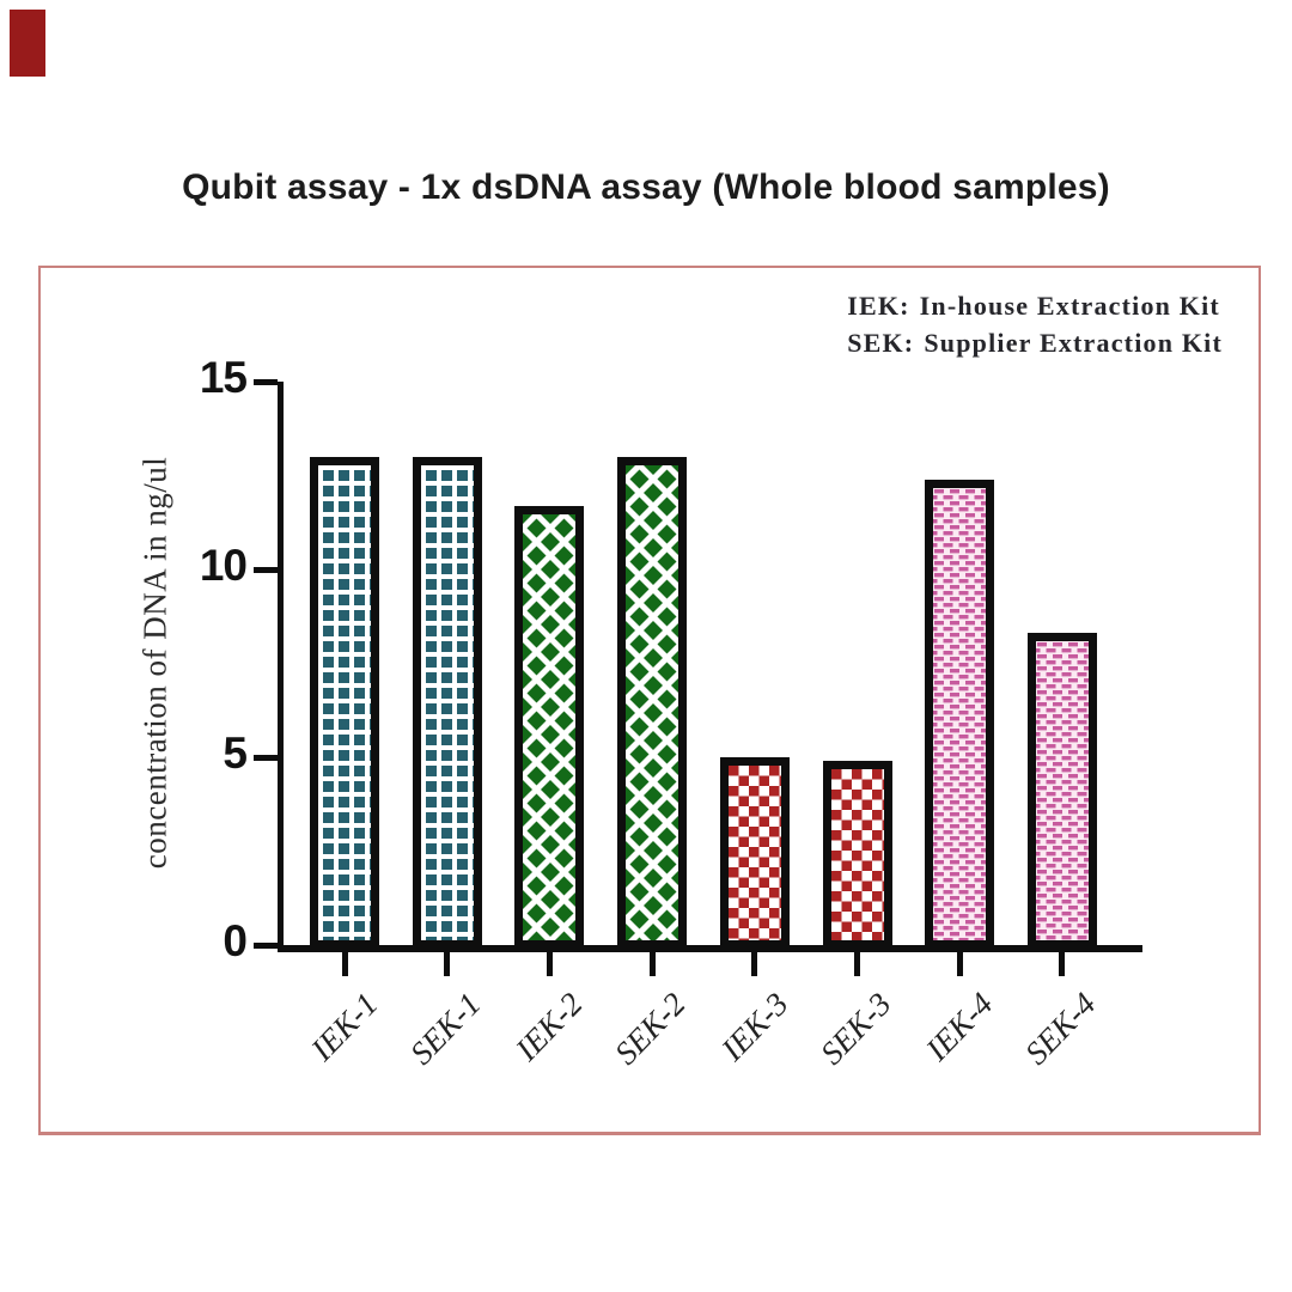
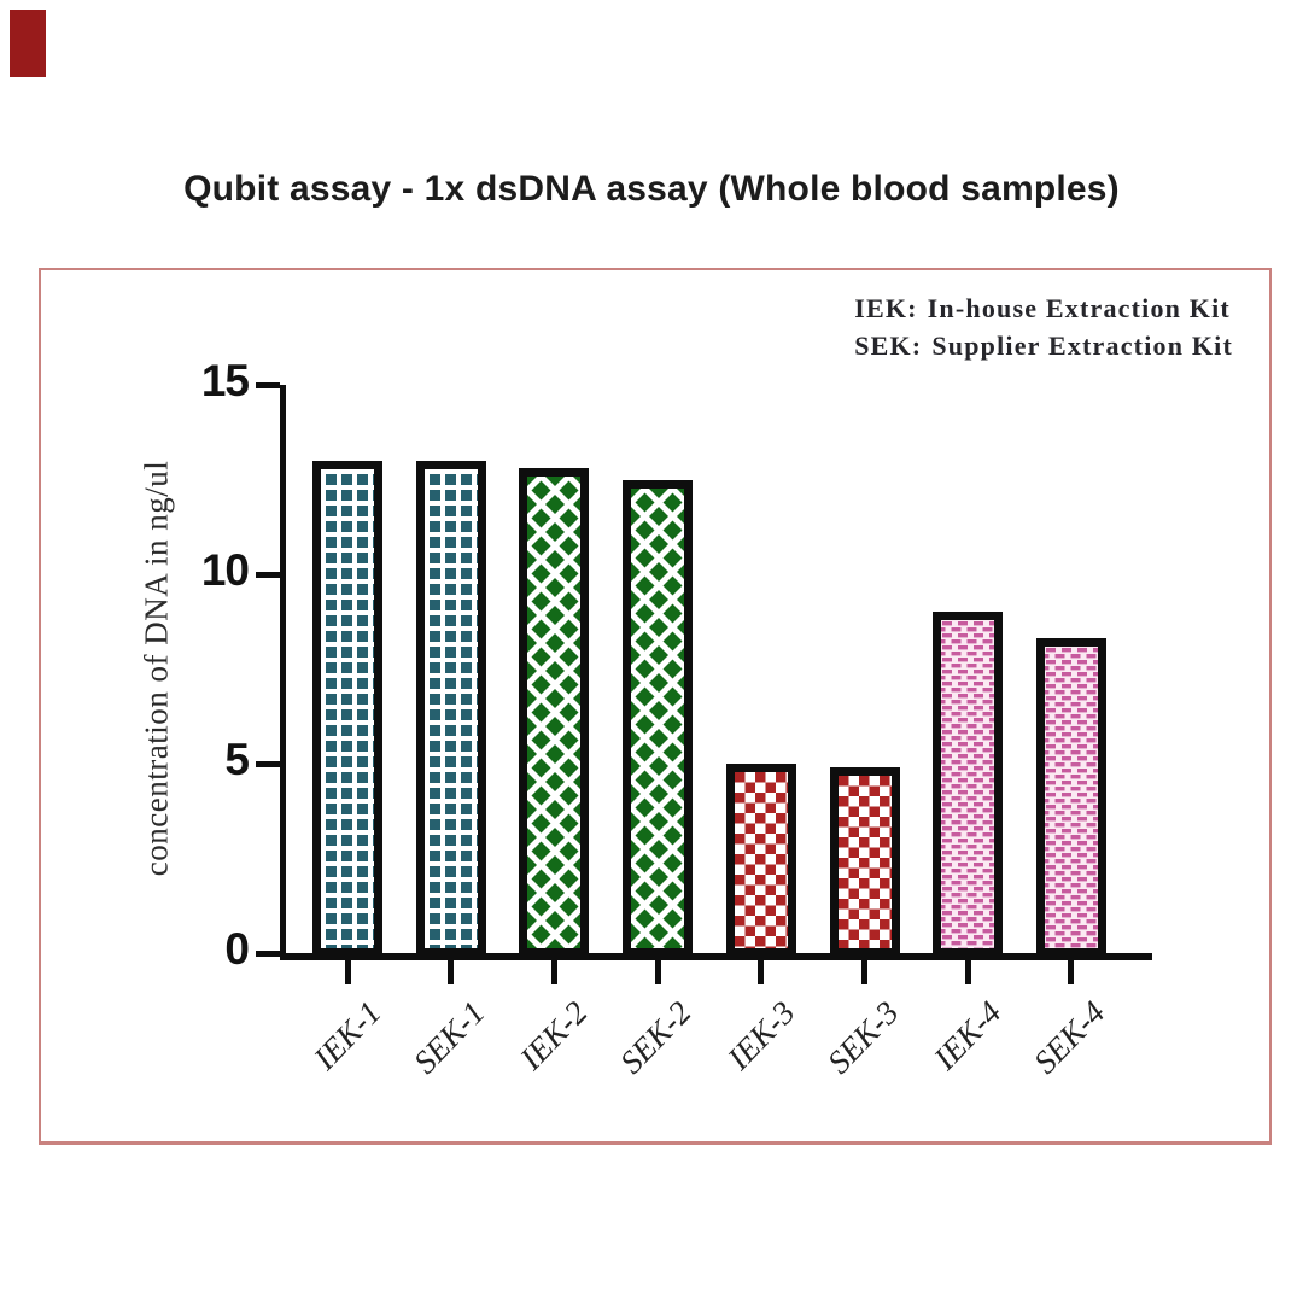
IEK-2: 11.7 -> 12.8
SEK-2: 13.0 -> 12.5
IEK-4: 12.4 -> 9.0
